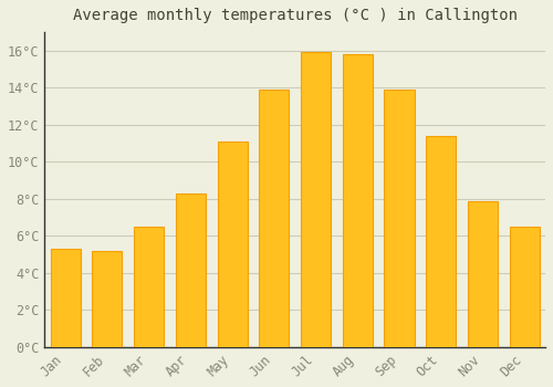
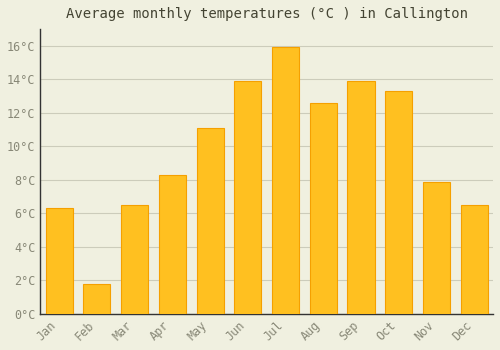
Jan: 5.3°C -> 6.3°C
Feb: 5.2°C -> 1.8°C
Aug: 15.8°C -> 12.6°C
Oct: 11.4°C -> 13.3°C
